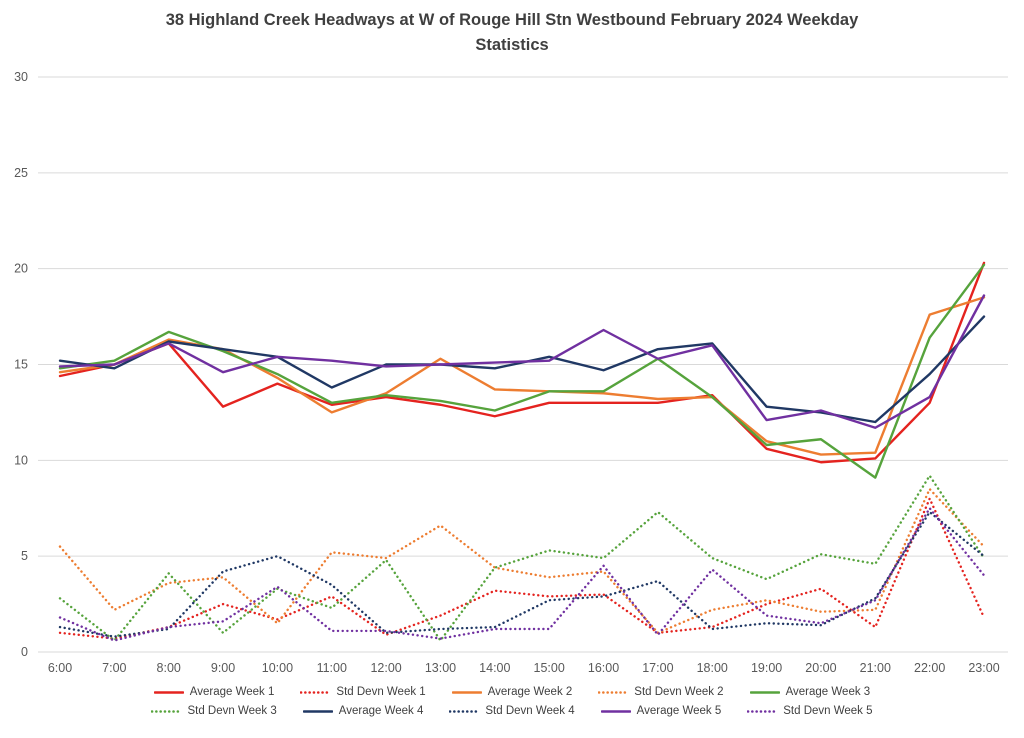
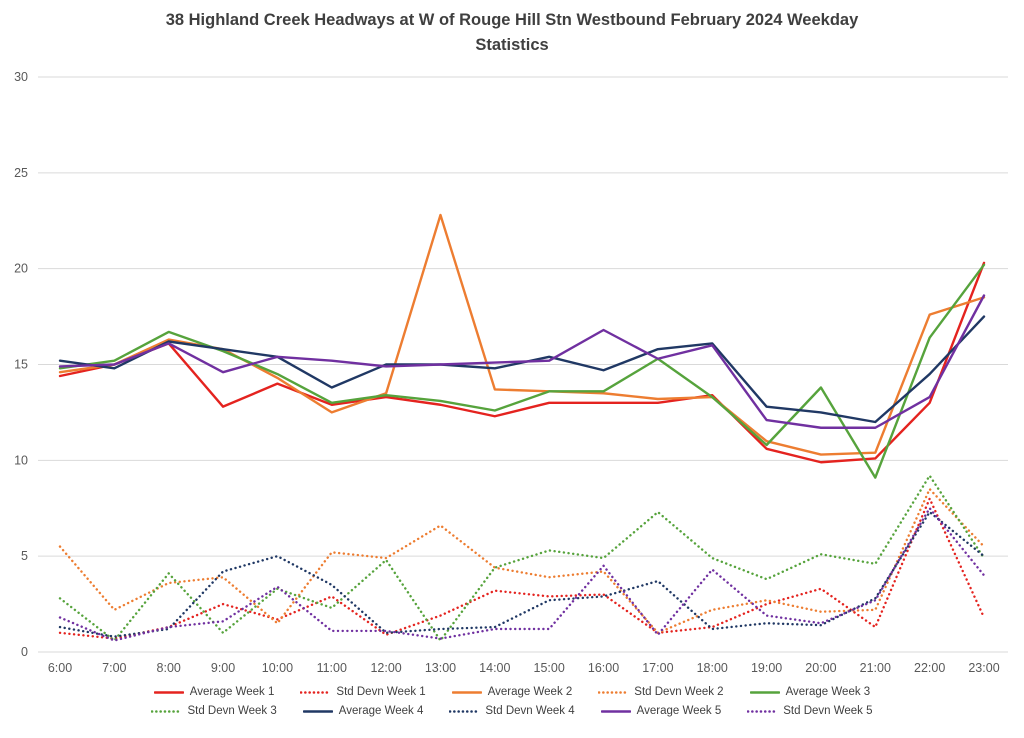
Average Week 2/13:00: 15.3 -> 22.8
Average Week 3/20:00: 11.1 -> 13.8
Average Week 5/20:00: 12.6 -> 11.7
